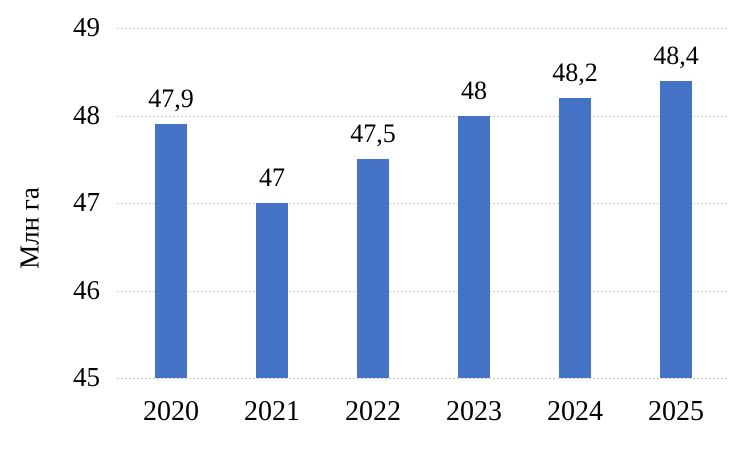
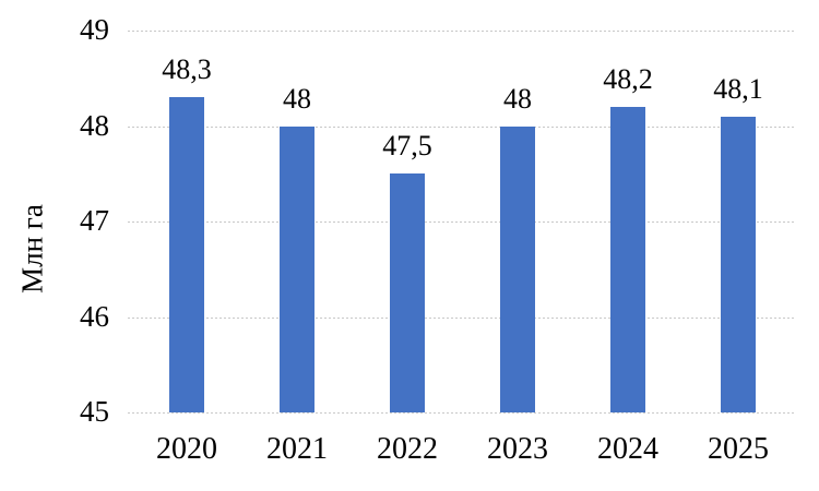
2020: 47,9 -> 48,3
2021: 47 -> 48
2025: 48,4 -> 48,1
